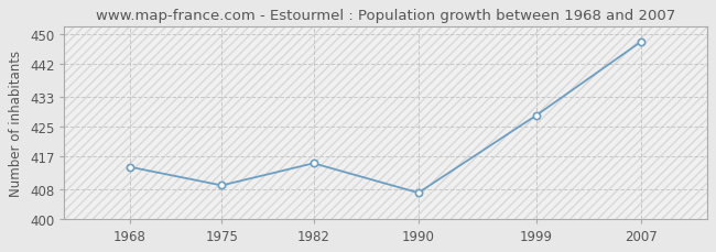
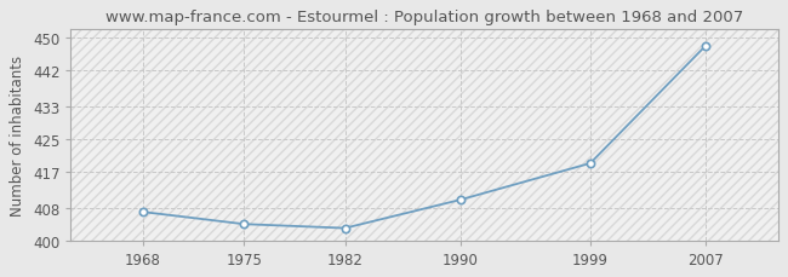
1968: 414 -> 407
1975: 409 -> 404
1982: 415 -> 403
1990: 407 -> 410
1999: 428 -> 419
